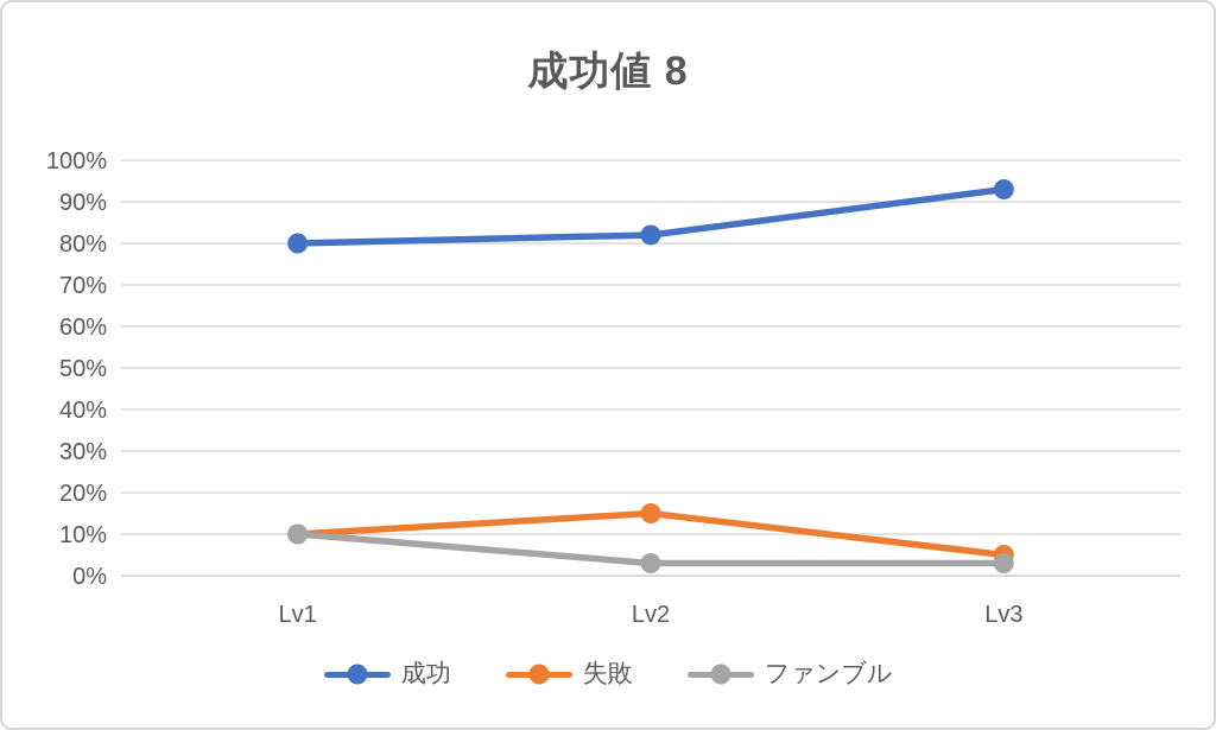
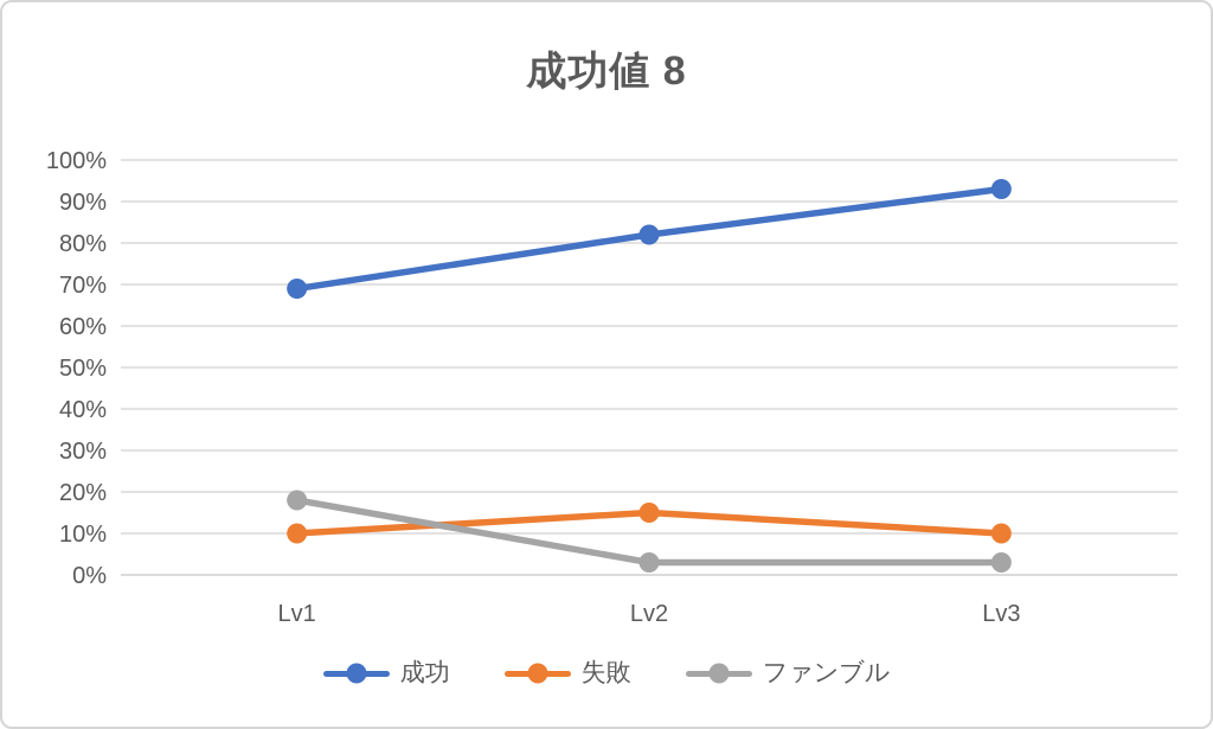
成功/Lv1: 80% -> 69%
ファンブル/Lv1: 10% -> 18%
失敗/Lv3: 5% -> 10%
